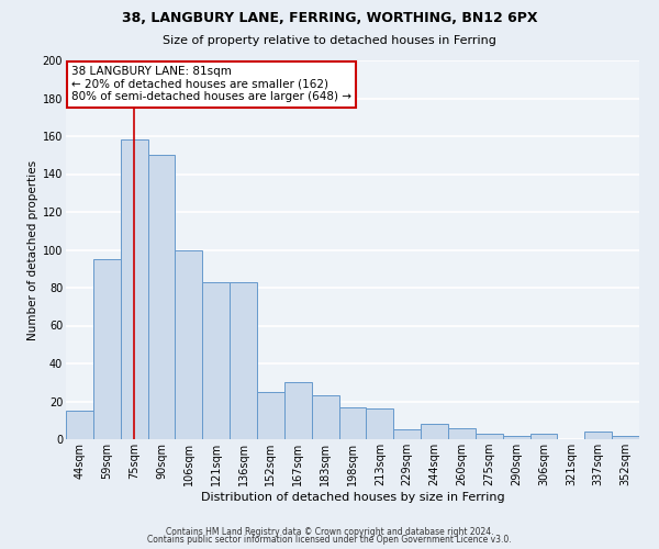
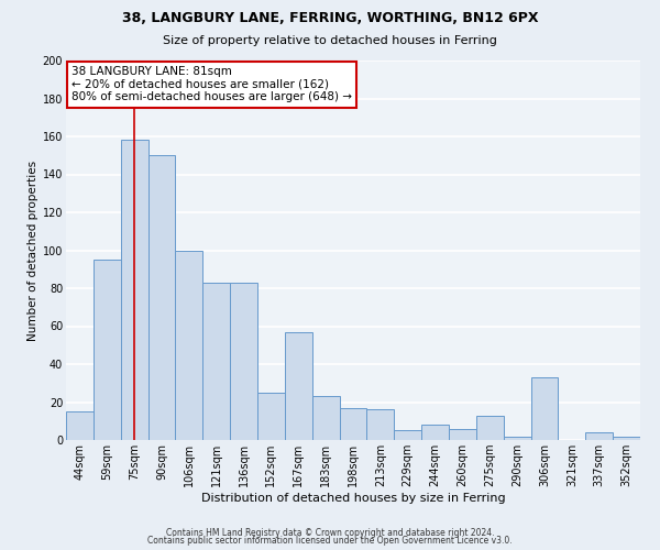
167sqm: 30 -> 57
275sqm: 3 -> 13
306sqm: 3 -> 33
